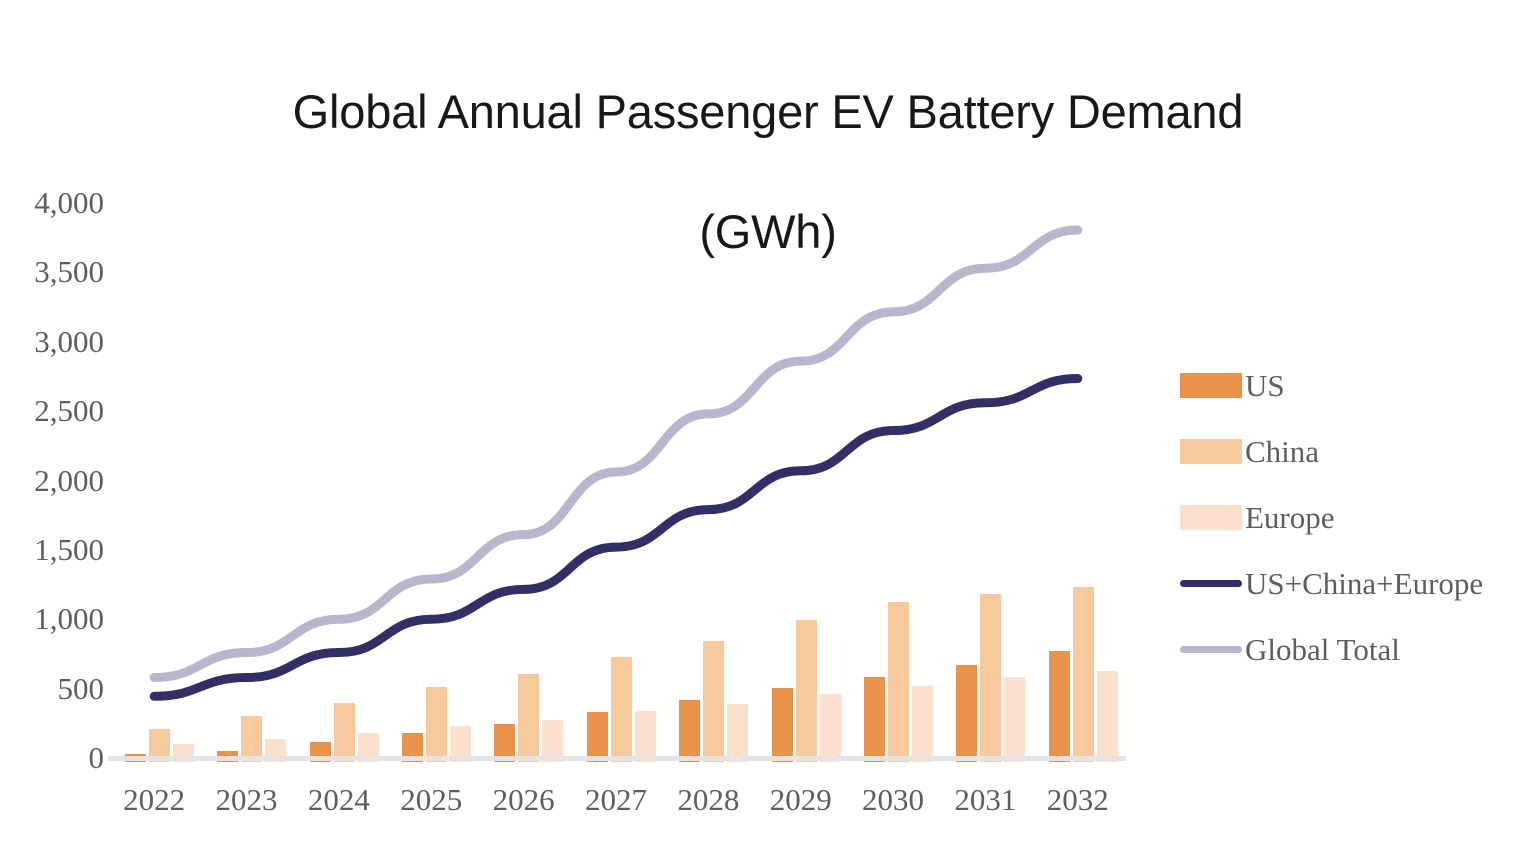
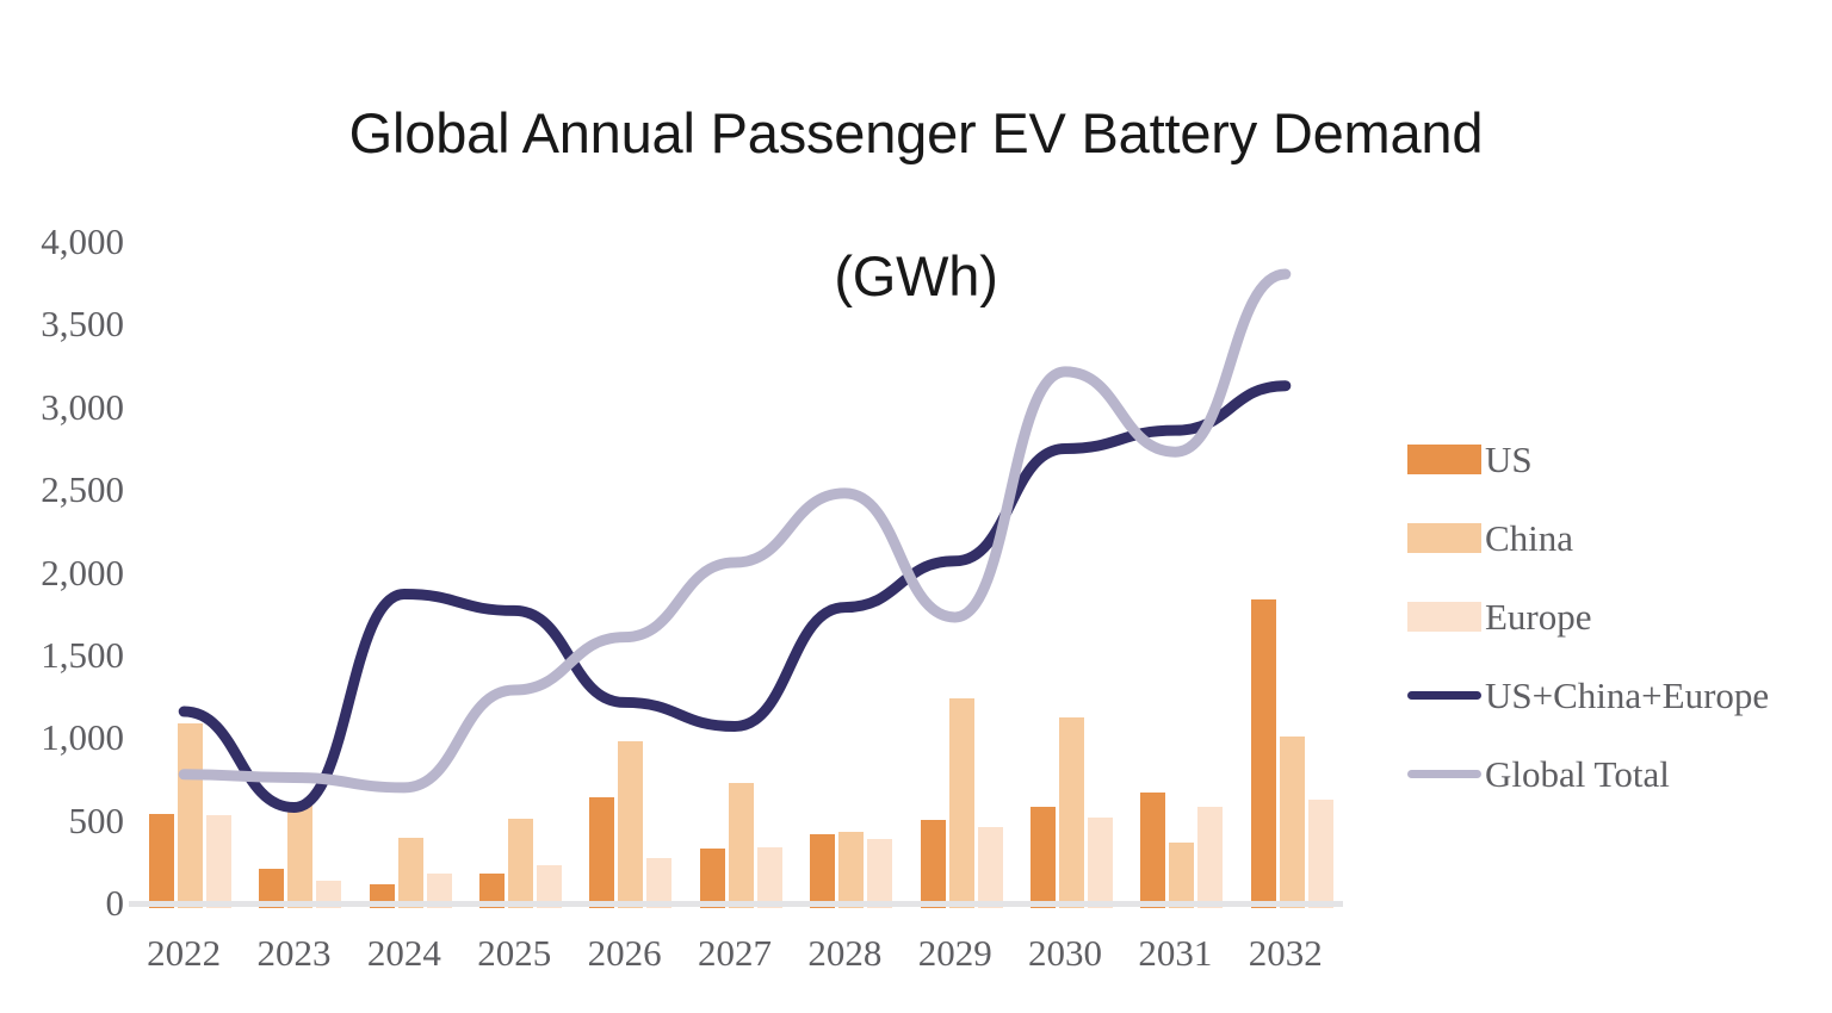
US/2022: 60 -> 570
China/2022: 240 -> 1120
Europe/2022: 130 -> 560
US+China+Europe/2022: 440 -> 1160
Global Total/2022: 580 -> 780
US/2023: 80 -> 240
China/2023: 330 -> 620
US+China+Europe/2024: 760 -> 1870
Global Total/2024: 1000 -> 700
US+China+Europe/2025: 1000 -> 1770
US/2026: 270 -> 670
China/2026: 630 -> 1010
US+China+Europe/2027: 1520 -> 1070
China/2028: 870 -> 460
China/2029: 1020 -> 1270
Global Total/2029: 2860 -> 1730
US+China+Europe/2030: 2360 -> 2750
China/2031: 1210 -> 400
US+China+Europe/2031: 2560 -> 2860
Global Total/2031: 3530 -> 2730
US/2032: 800 -> 1870
China/2032: 1260 -> 1040
US+China+Europe/2032: 2740 -> 3130
